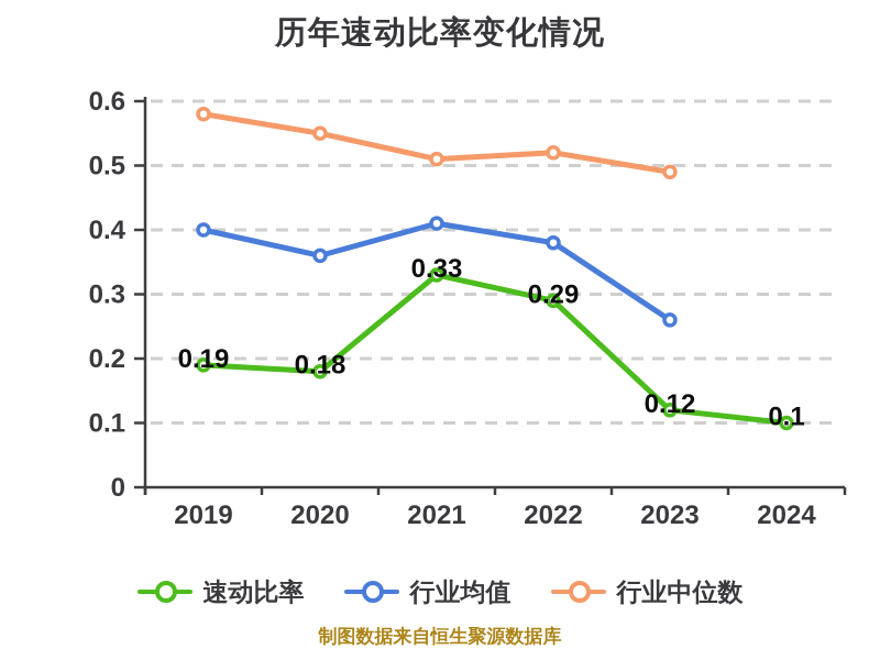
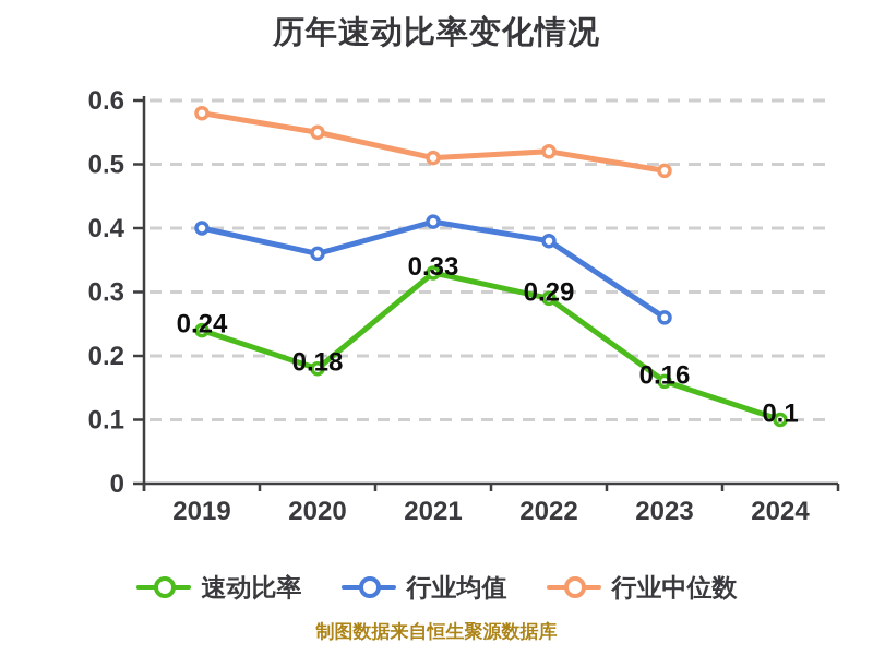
速动比率/2019: 0.19 -> 0.24
速动比率/2023: 0.12 -> 0.16
